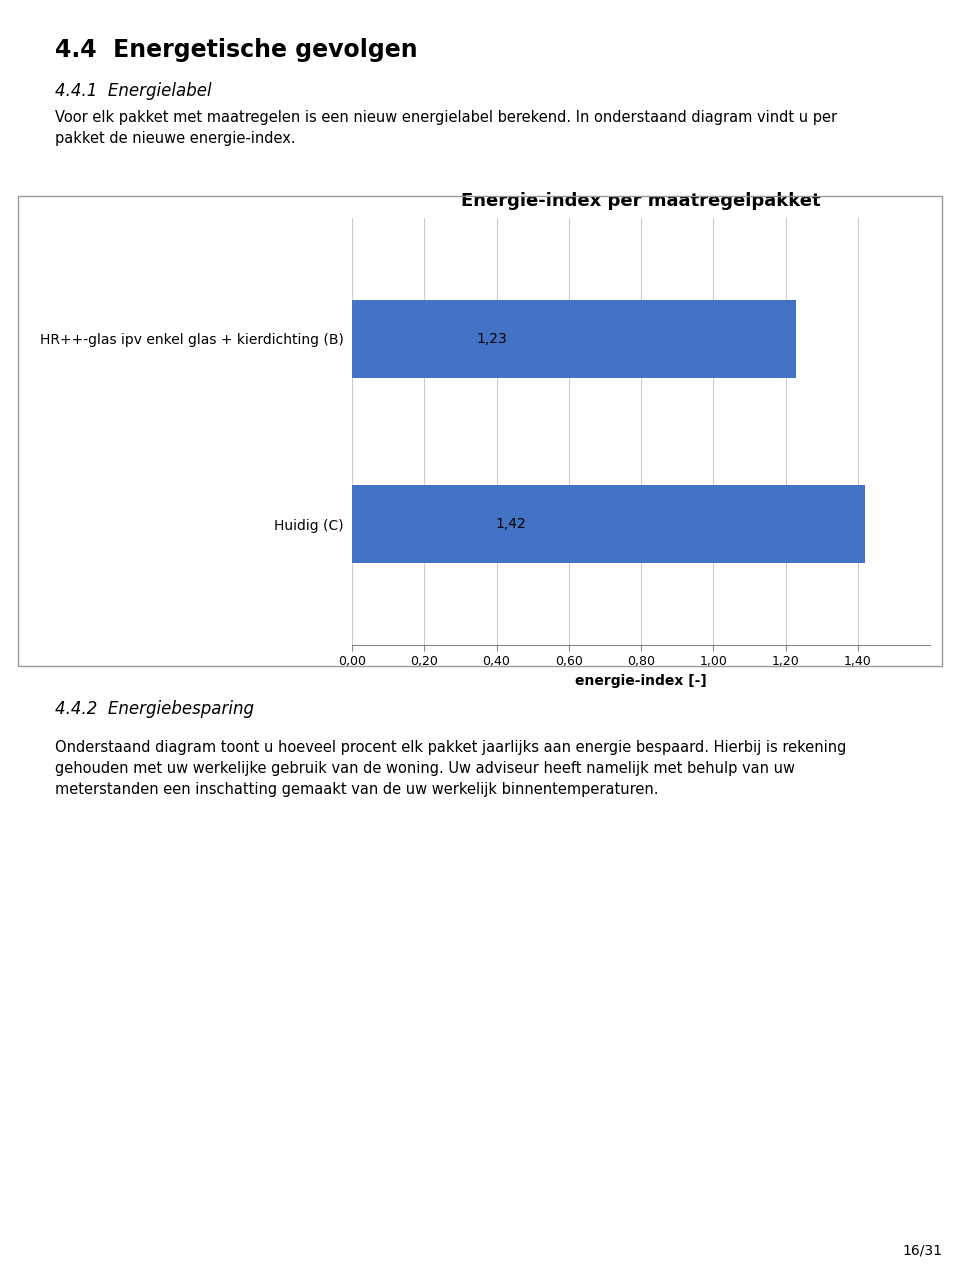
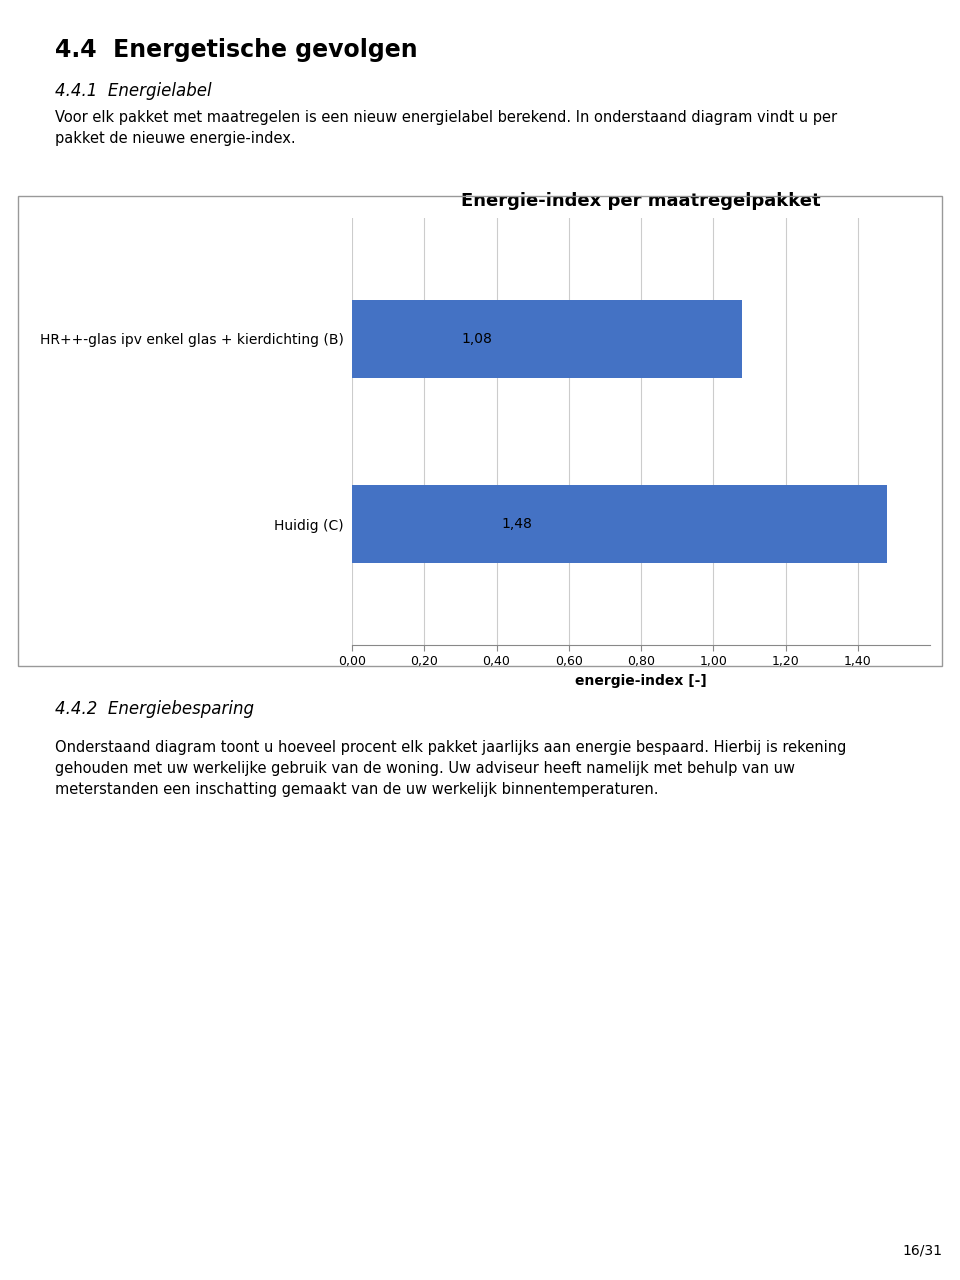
HR++-glas ipv enkel glas + kierdichting (B): 1,23 -> 1,08
Huidig (C): 1,42 -> 1,48
